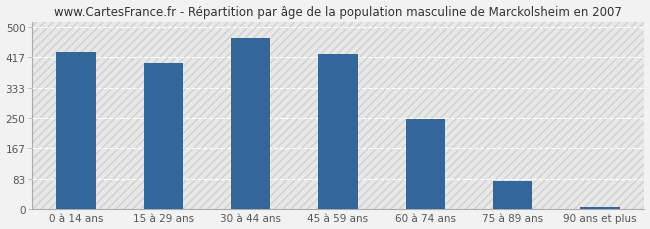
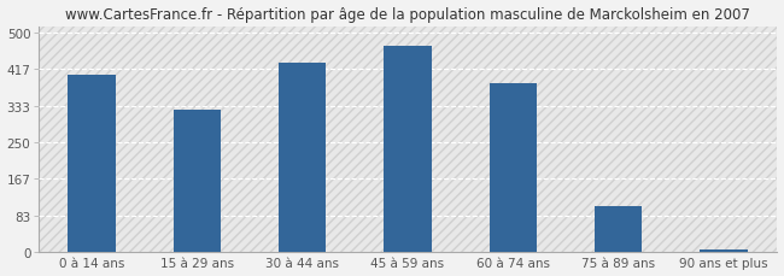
0 à 14 ans: 430 -> 405
15 à 29 ans: 400 -> 325
30 à 44 ans: 470 -> 430
45 à 59 ans: 425 -> 470
60 à 74 ans: 248 -> 385
75 à 89 ans: 78 -> 105
